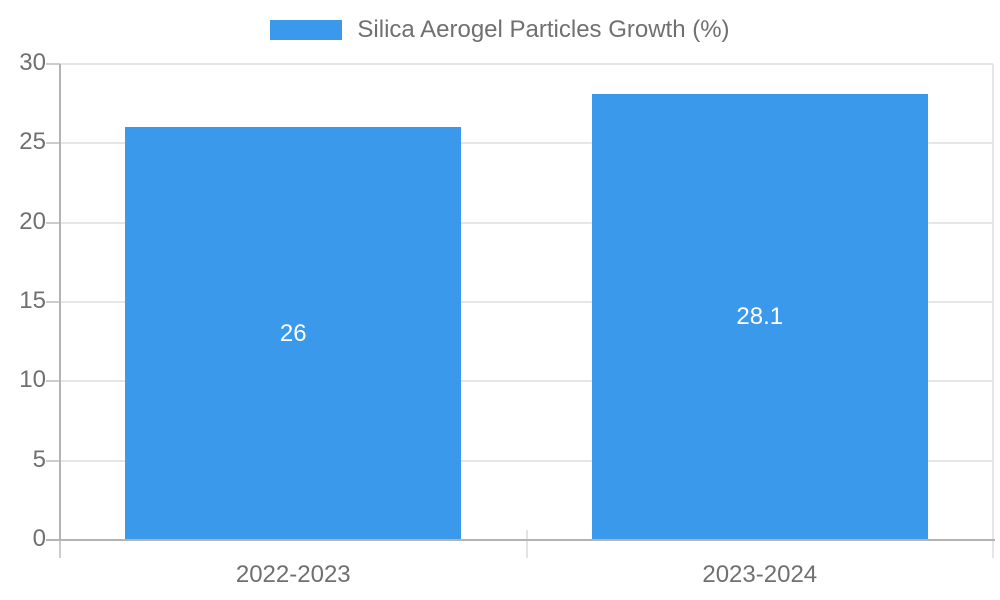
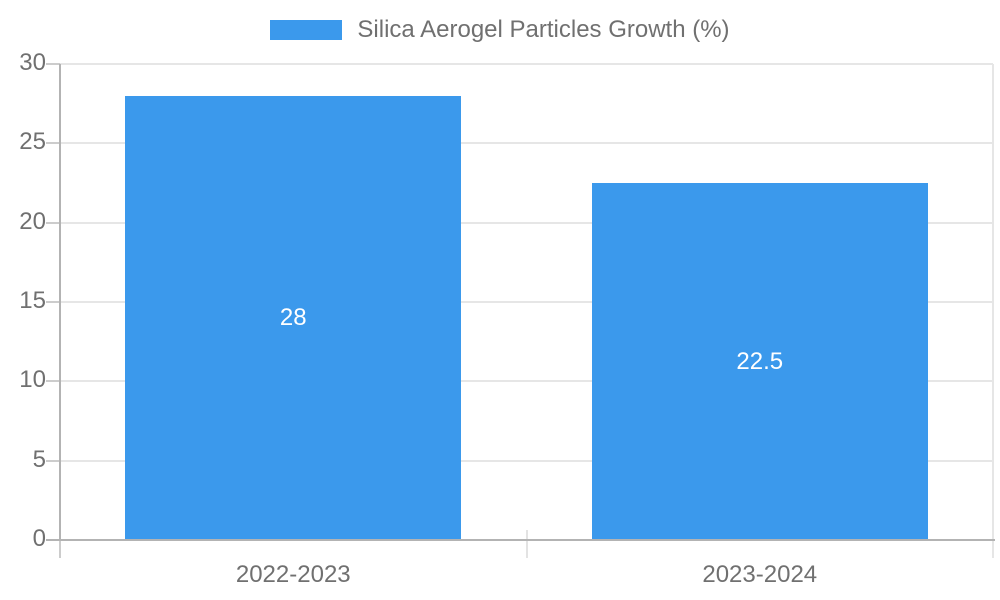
2022-2023: 26 -> 28
2023-2024: 28.1 -> 22.5
